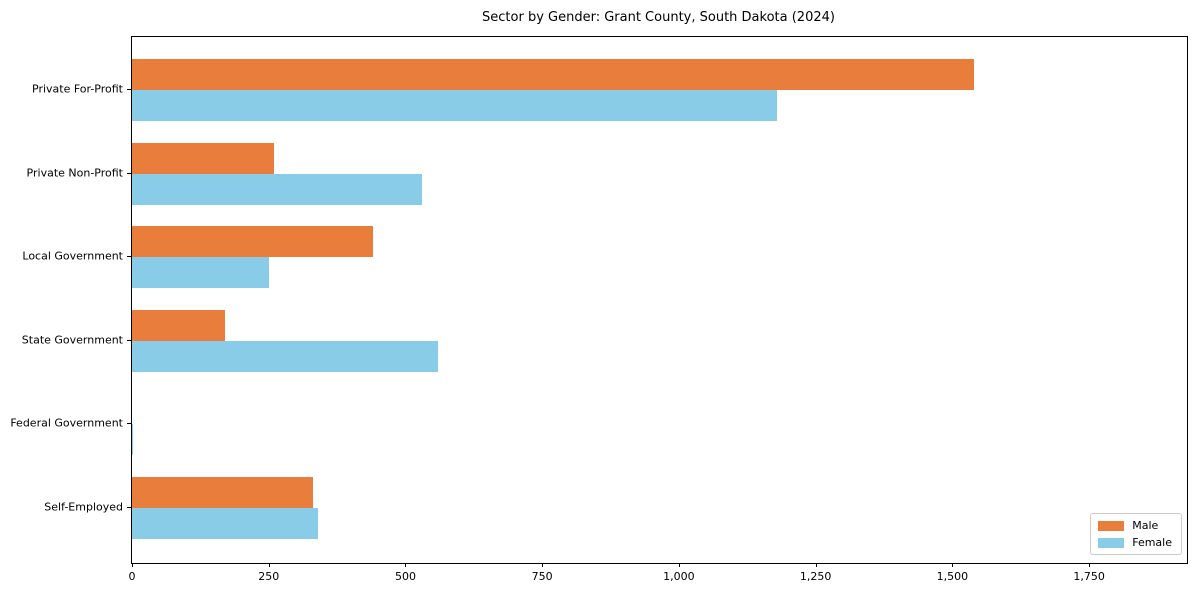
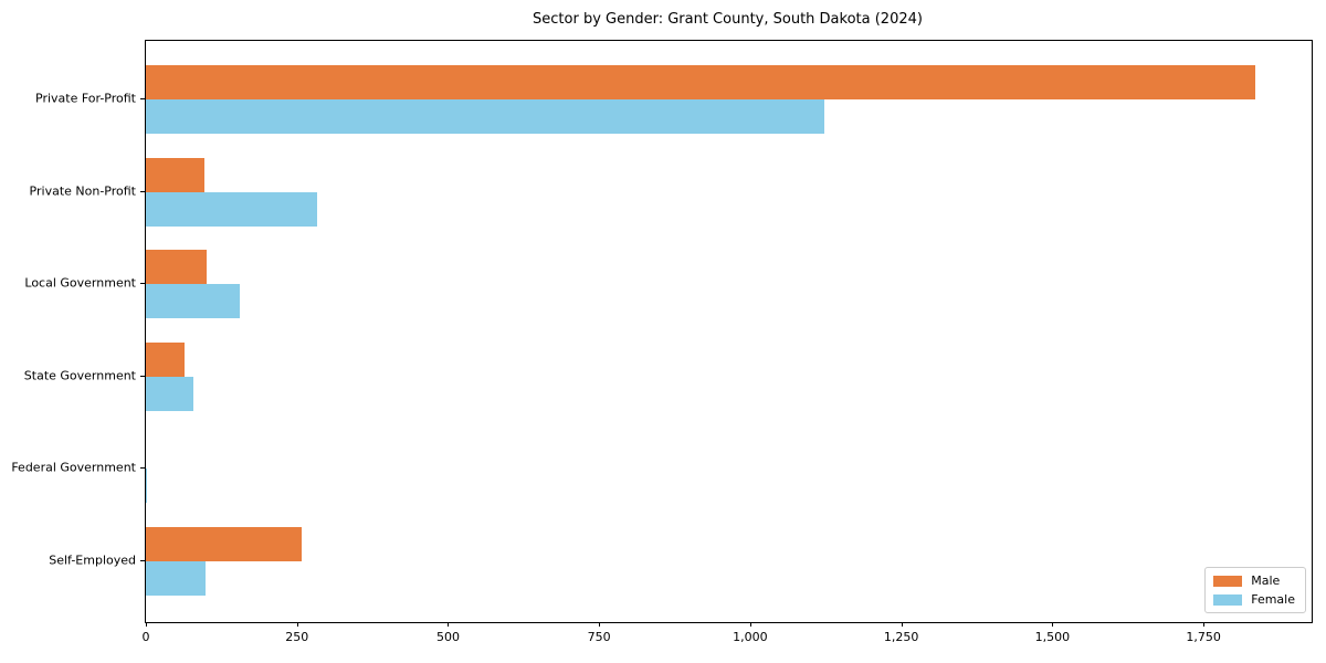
Male/Private For-Profit: 1540 -> 1840
Female/Private For-Profit: 1180 -> 1120
Male/Private Non-Profit: 260 -> 100
Female/Private Non-Profit: 530 -> 280
Male/Local Government: 440 -> 100
Female/Local Government: 250 -> 160
Male/State Government: 170 -> 60
Female/State Government: 560 -> 80
Male/Self-Employed: 330 -> 260
Female/Self-Employed: 340 -> 100
